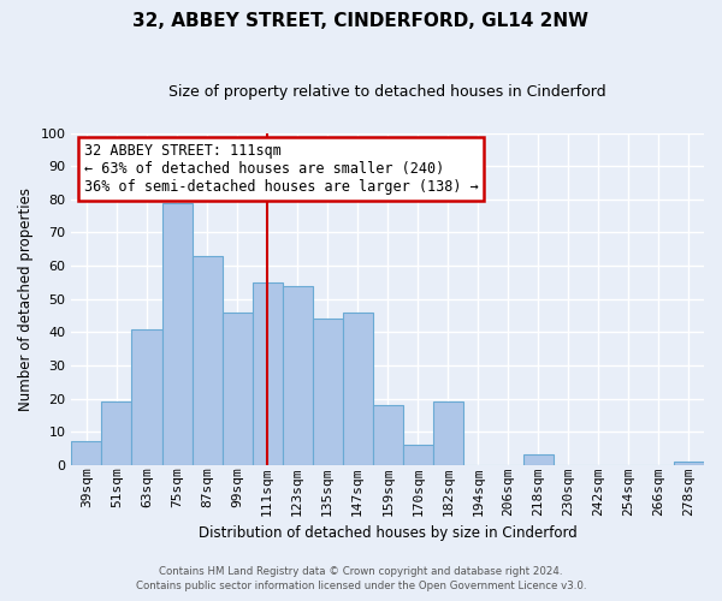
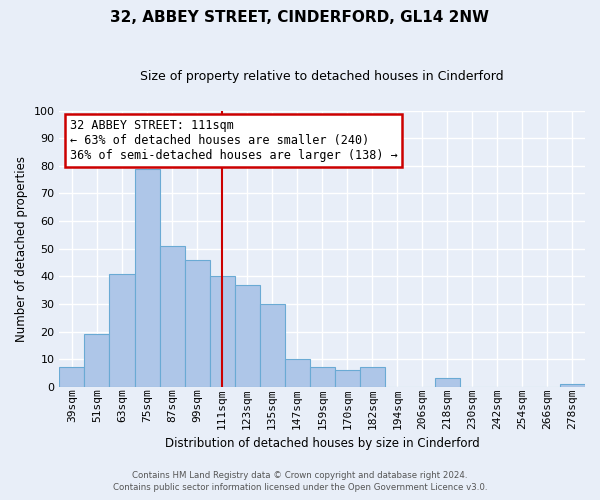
87sqm: 63 -> 51
111sqm: 55 -> 40
123sqm: 54 -> 37
135sqm: 44 -> 30
147sqm: 46 -> 10
159sqm: 18 -> 7
182sqm: 19 -> 7
